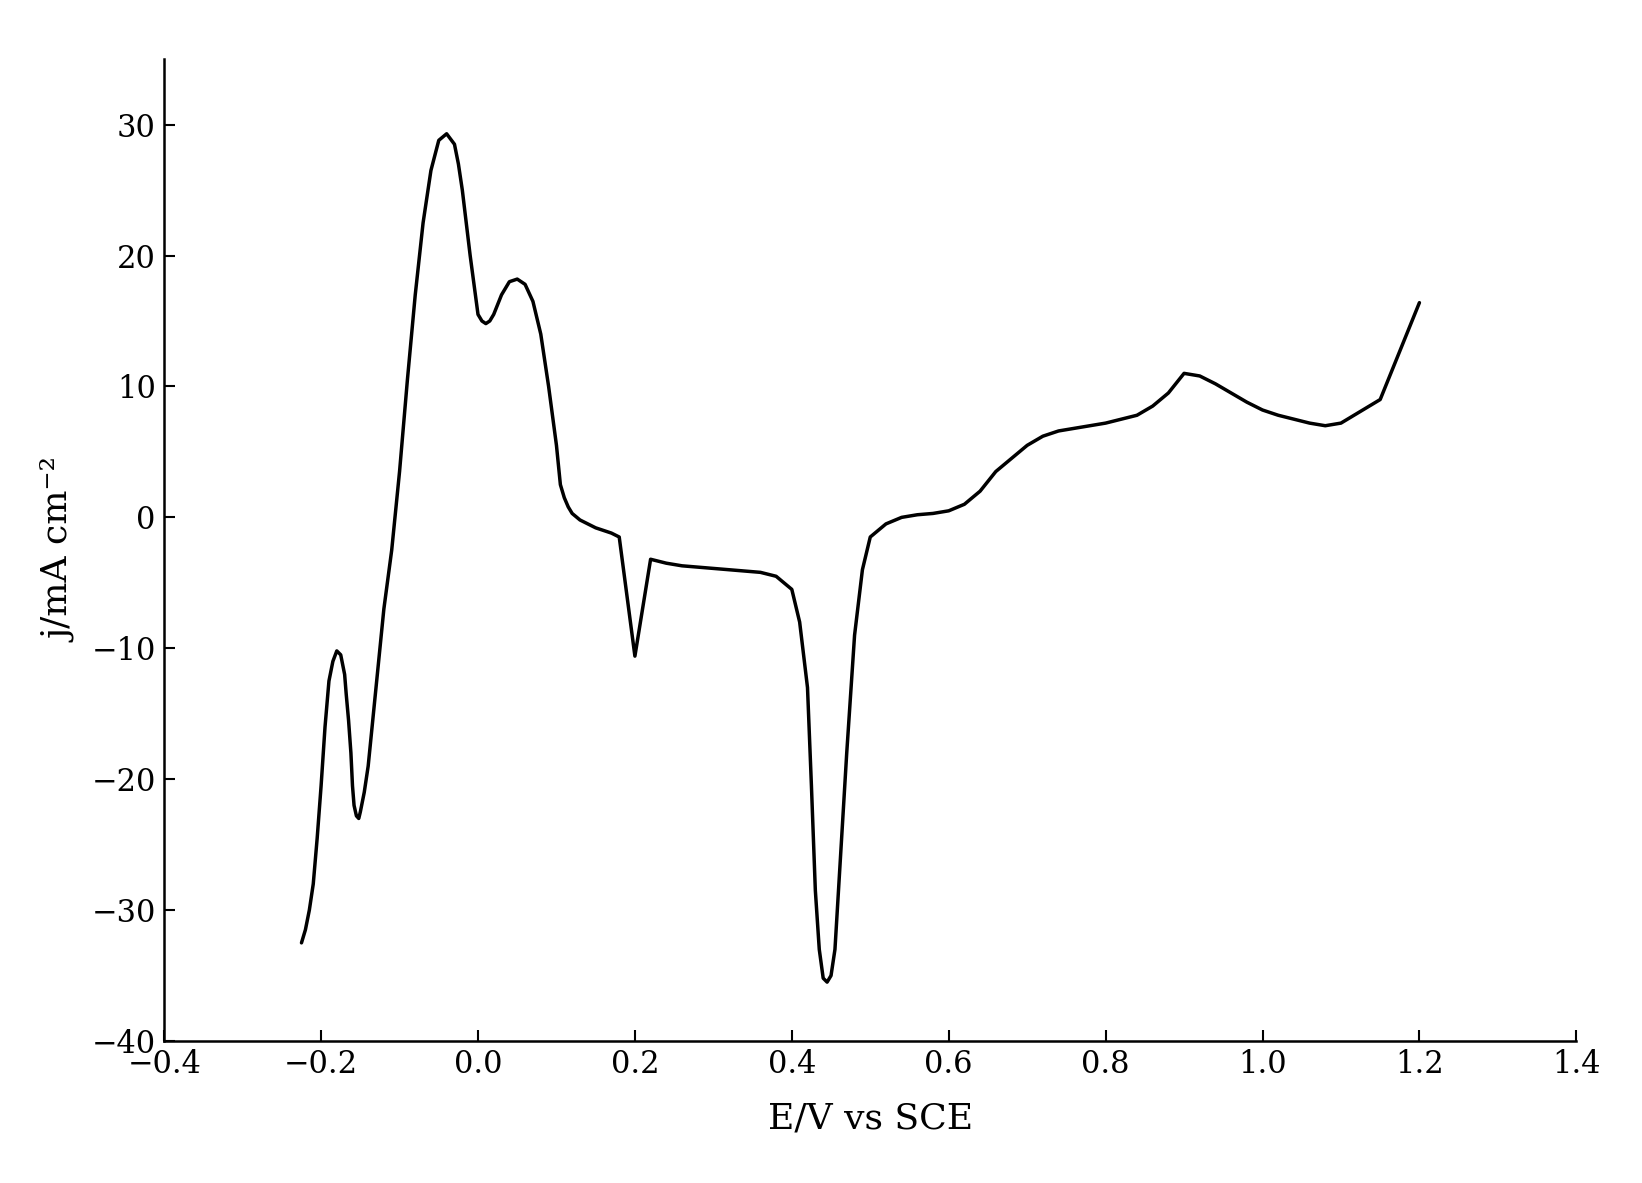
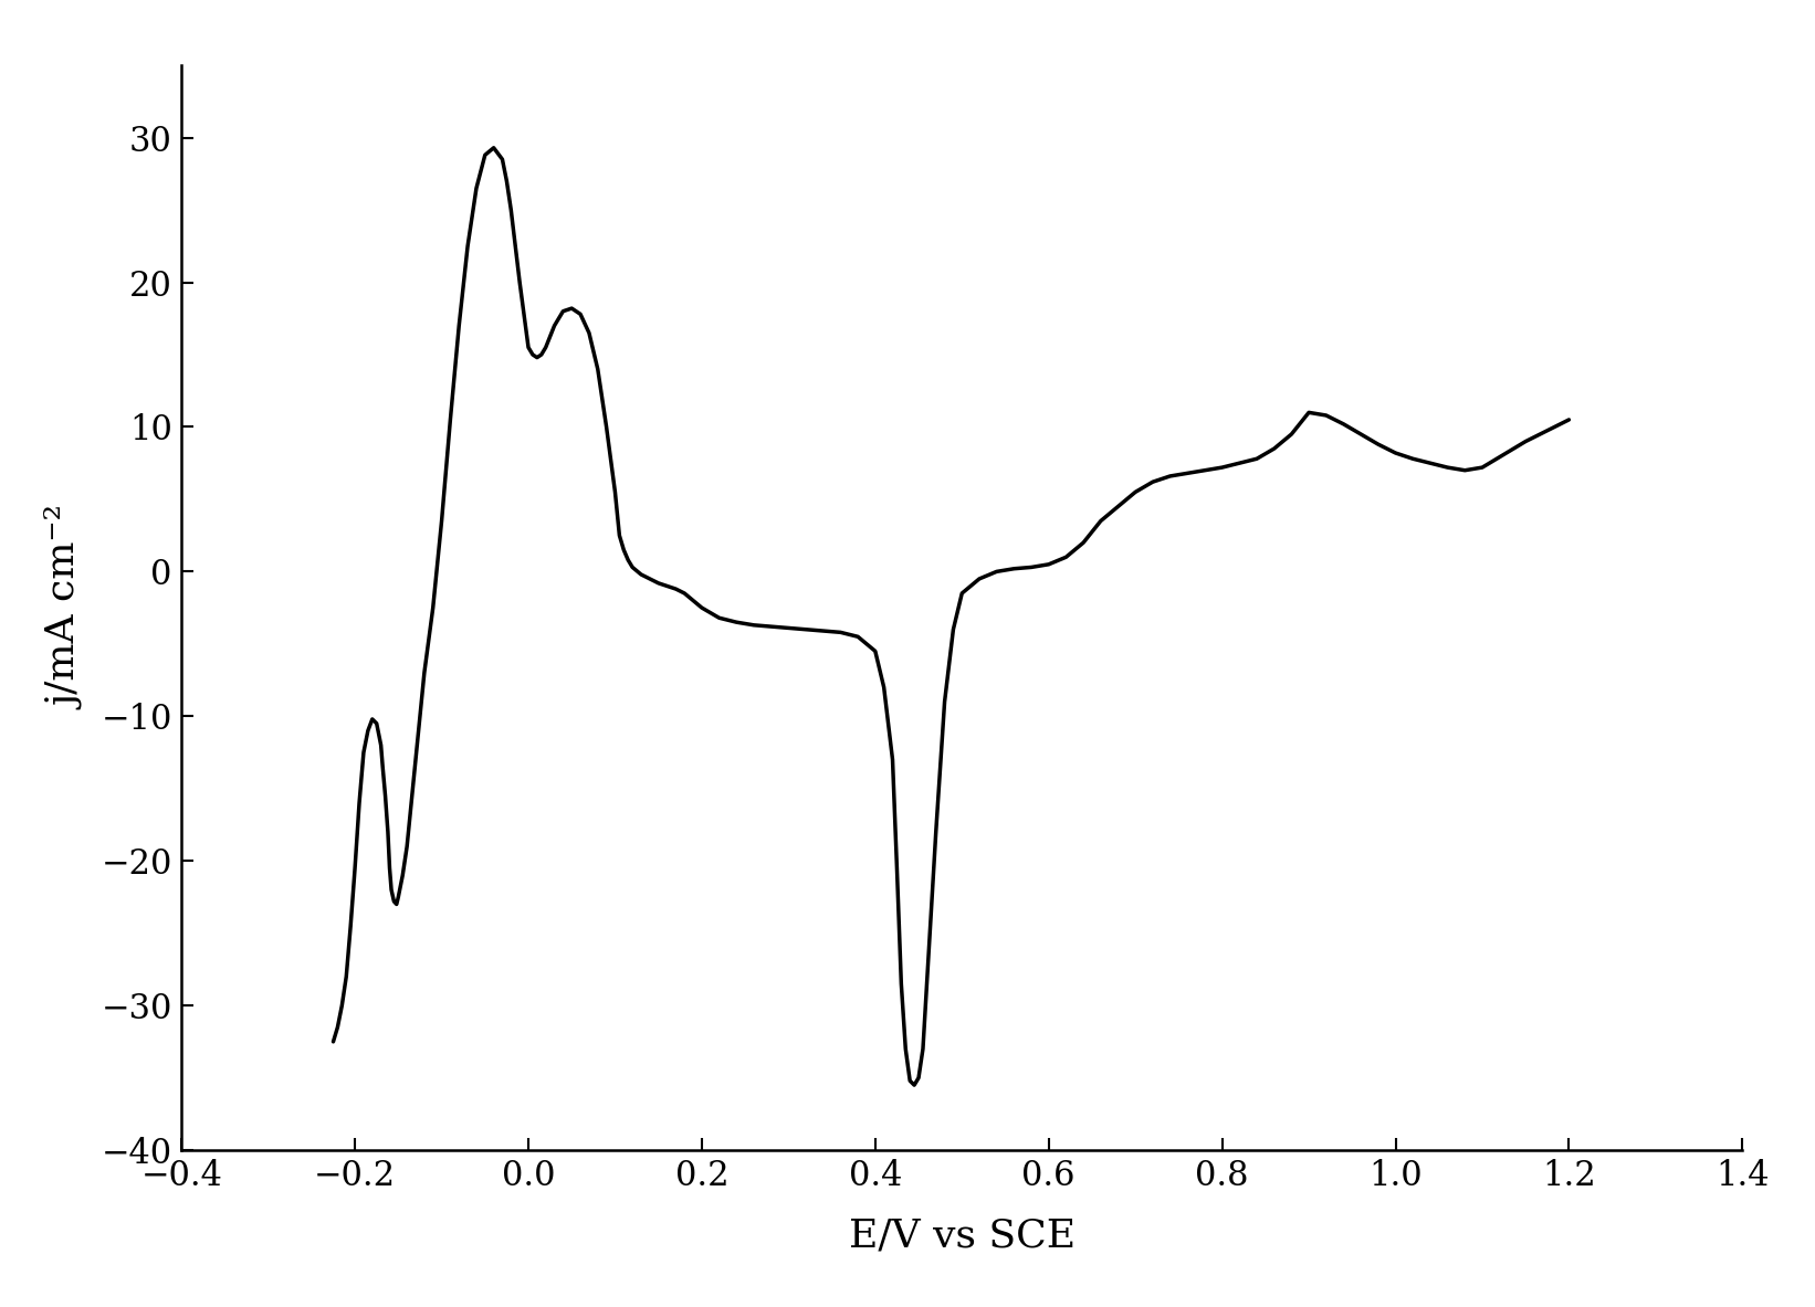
0.2: -10.6 -> -2.5
1.2: 16.4 -> 10.5
